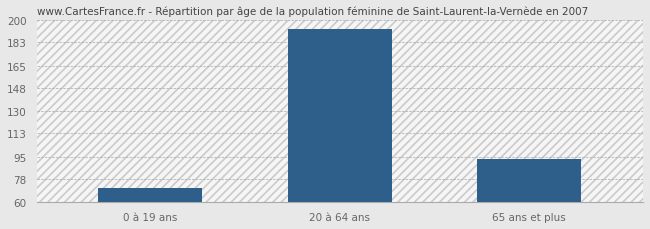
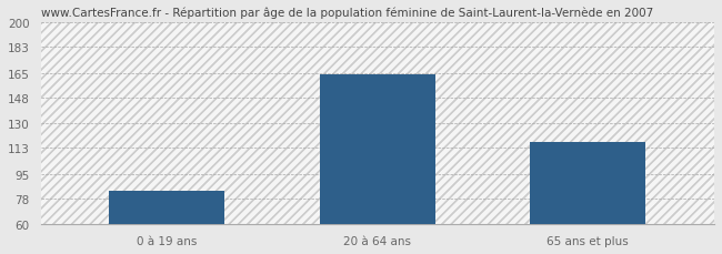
0 à 19 ans: 71 -> 83
20 à 64 ans: 193 -> 164
65 ans et plus: 93 -> 117
